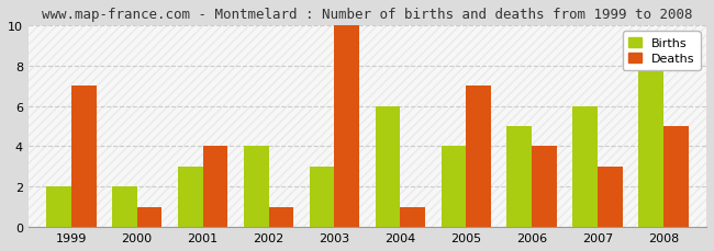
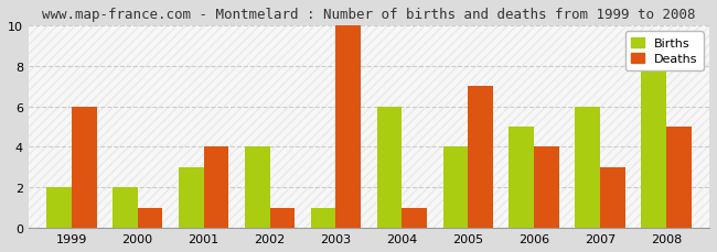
Deaths/1999: 7 -> 6
Births/2003: 3 -> 1
